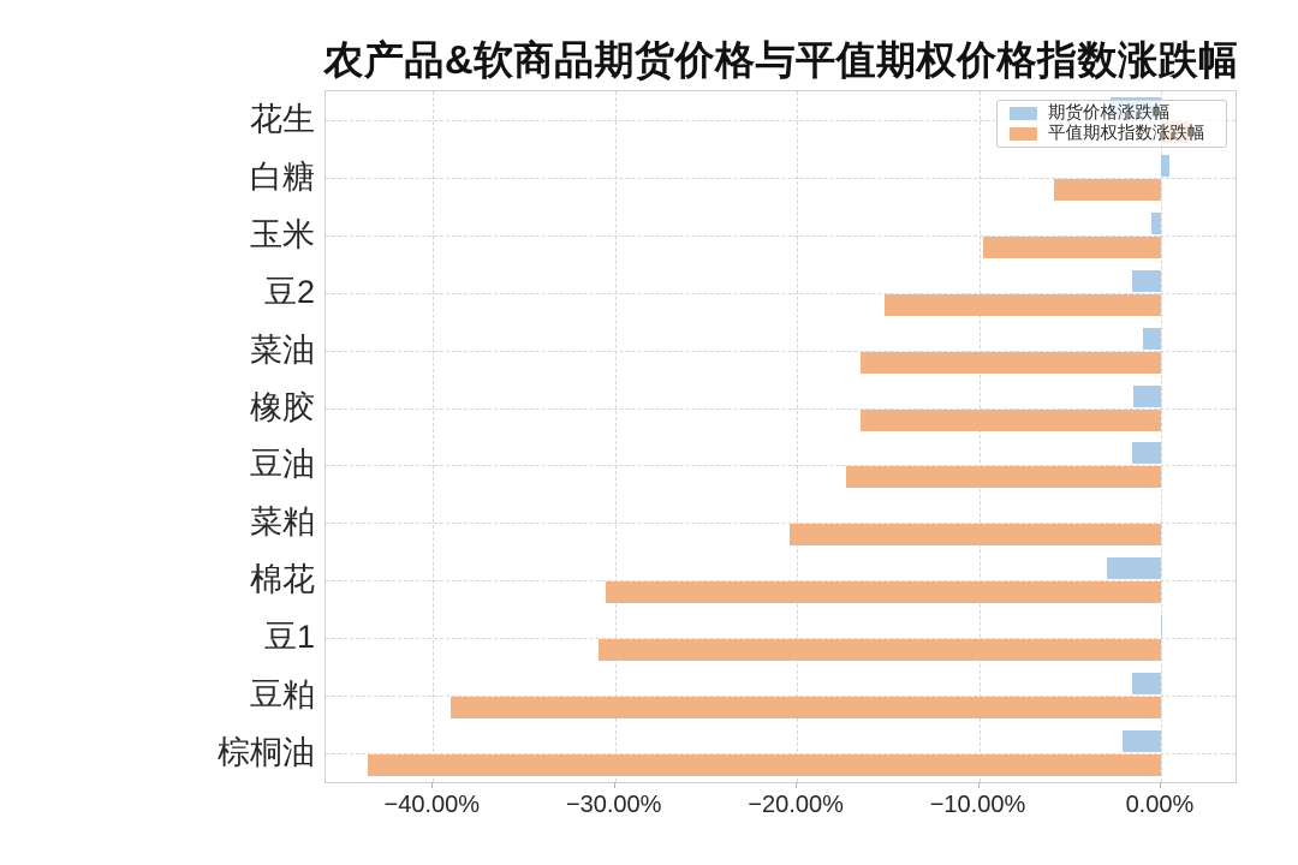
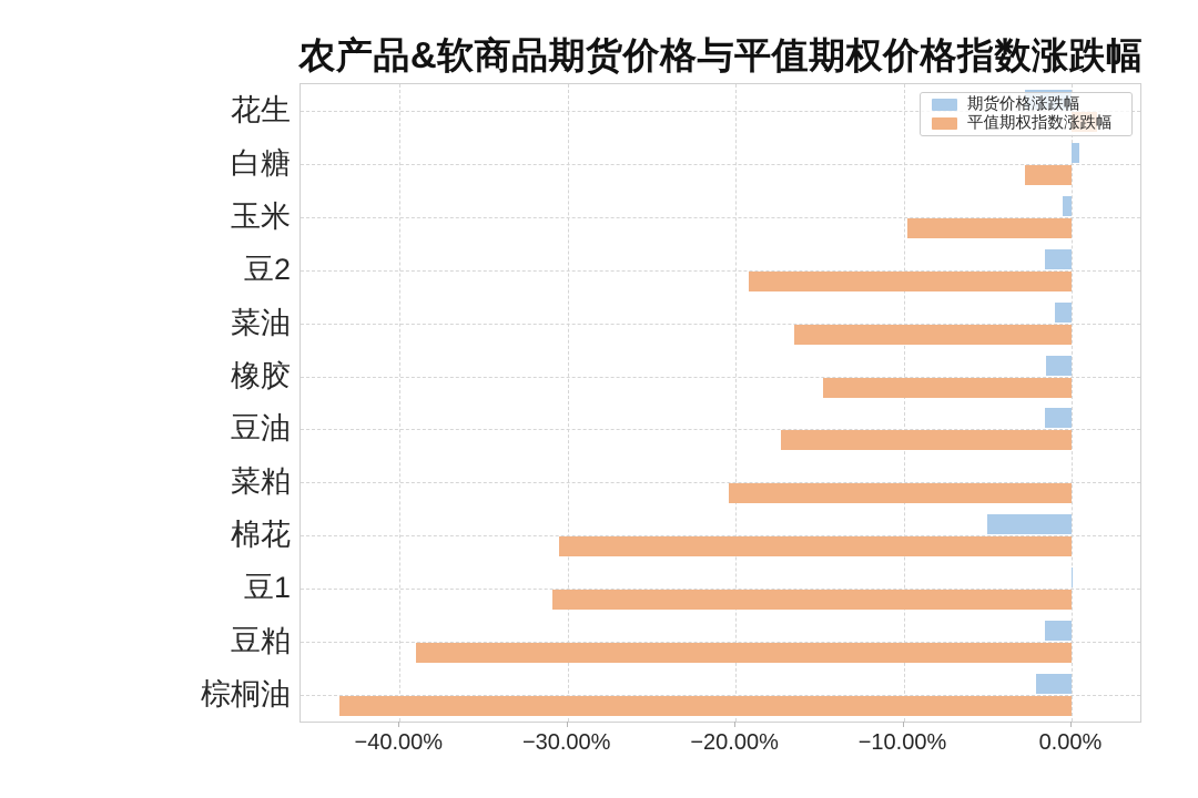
平值期权指数涨跌幅/白糖: -5.9% -> -2.8%
平值期权指数涨跌幅/豆2: -15.2% -> -19.2%
平值期权指数涨跌幅/橡胶: -16.5% -> -14.8%
期货价格涨跌幅/棉花: -3.0% -> -5.0%
